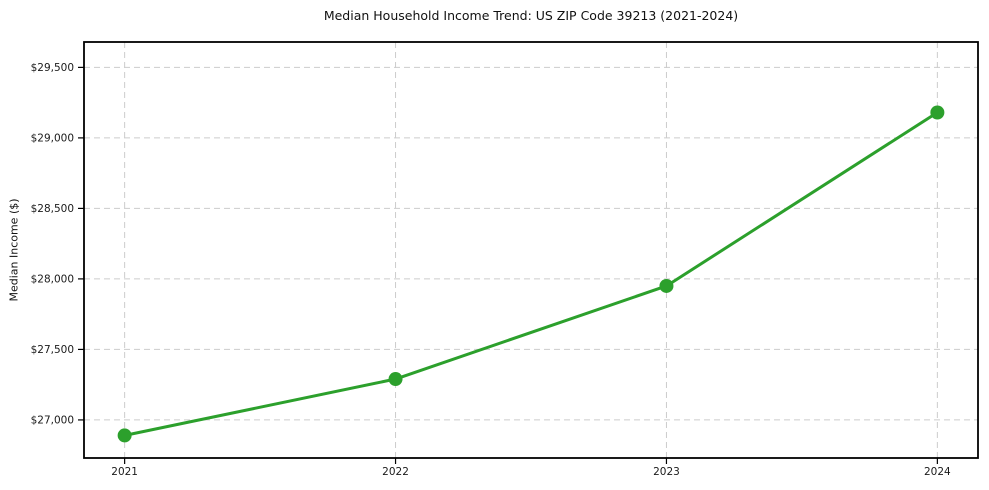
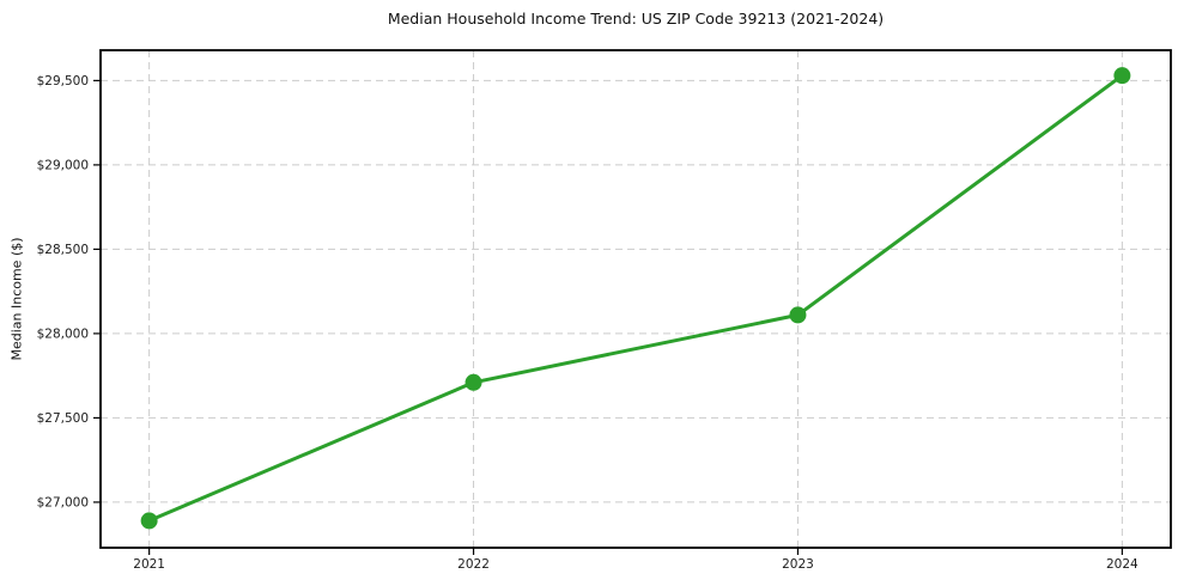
2022: $27290 -> $27710
2023: $27950 -> $28110
2024: $29180 -> $29530
